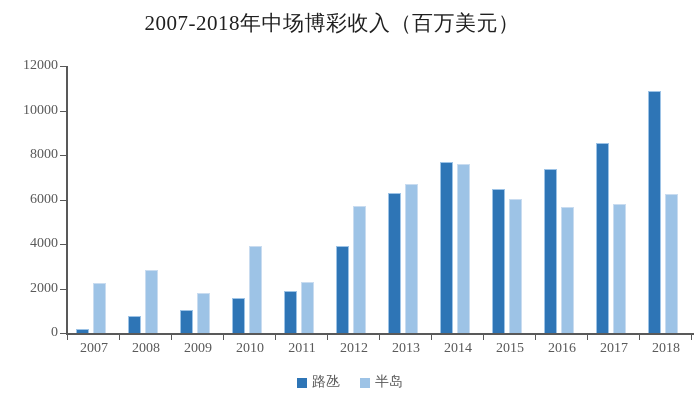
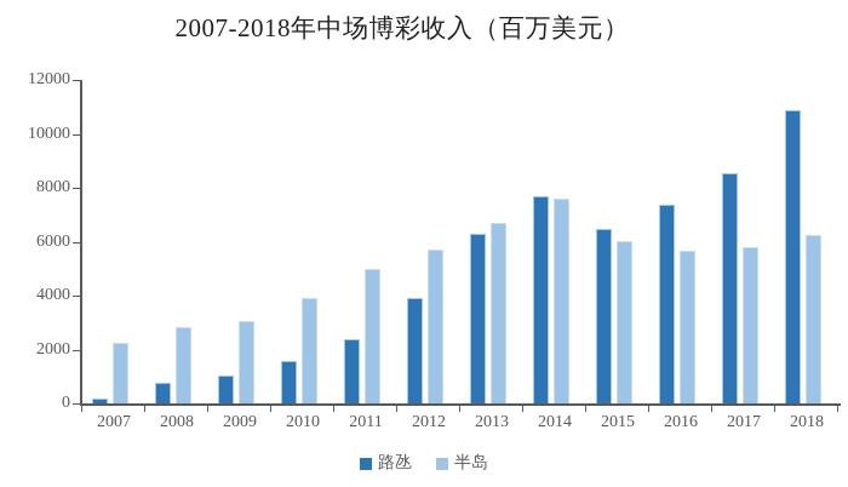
半岛/2009: 1800 -> 3100
路氹/2011: 1900 -> 2400
半岛/2011: 2300 -> 5000
